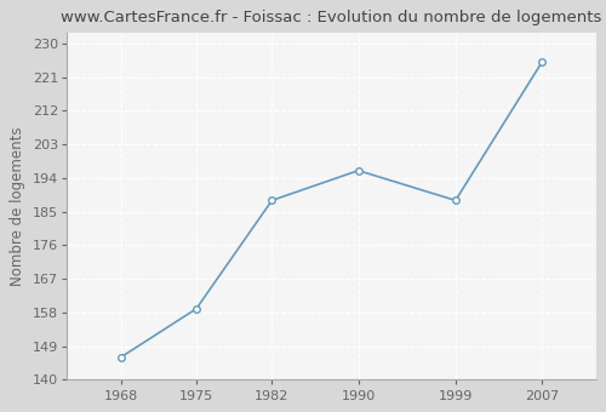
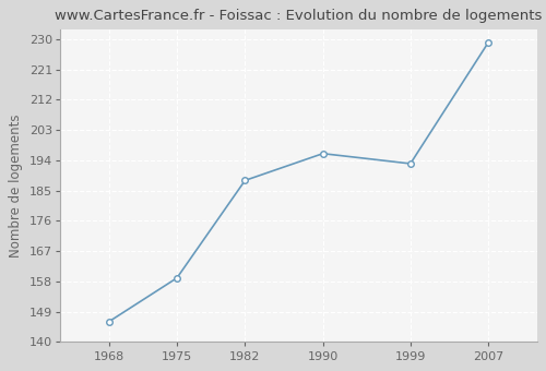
1999: 188 -> 193
2007: 225 -> 229
